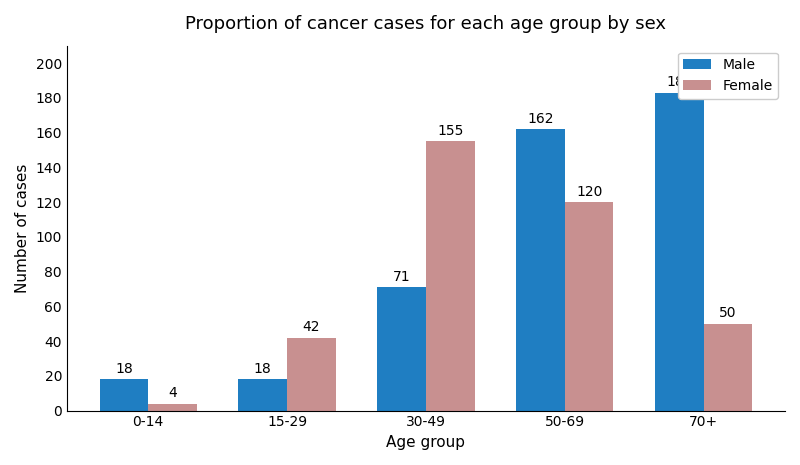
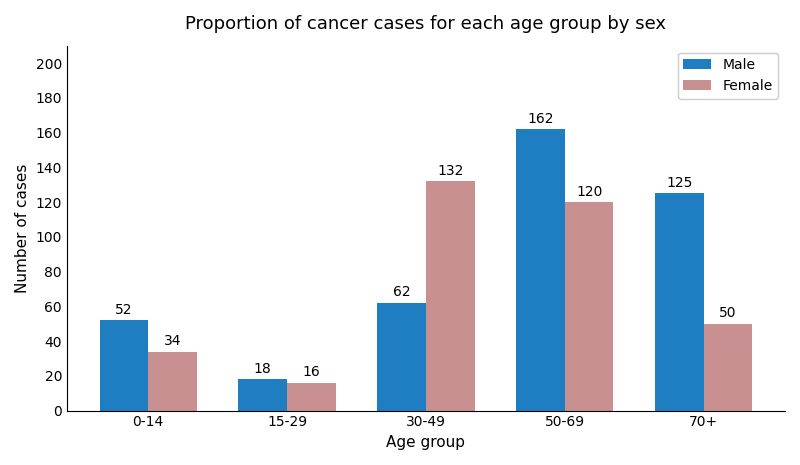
Male/0-14: 18 -> 52
Female/0-14: 4 -> 34
Female/15-29: 42 -> 16
Male/30-49: 71 -> 62
Female/30-49: 155 -> 132
Male/70+: 183 -> 125
